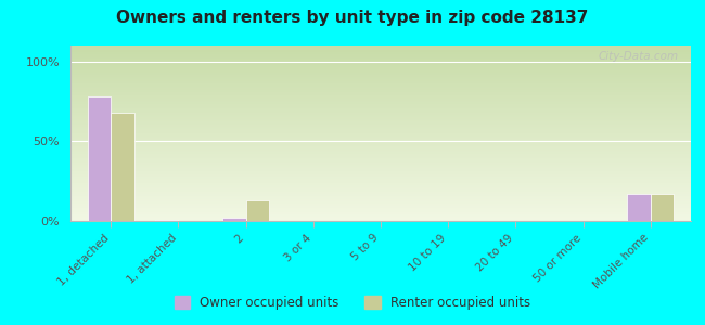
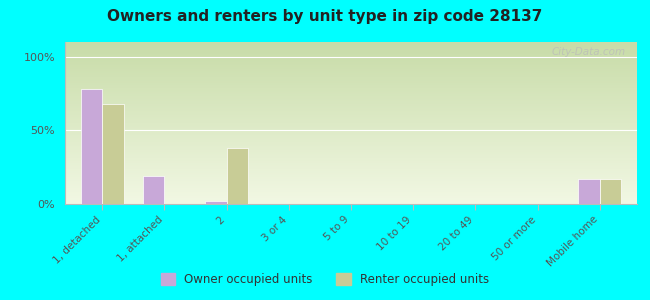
Owner occupied units/1, attached: 1% -> 19%
Renter occupied units/2: 13% -> 38%
